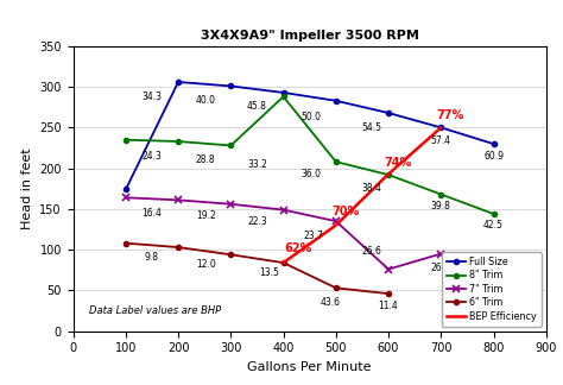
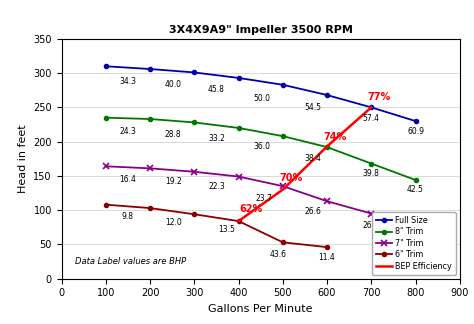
Full Size/100: 174 -> 310
8" Trim/400: 288 -> 220
7" Trim/600: 76 -> 113
